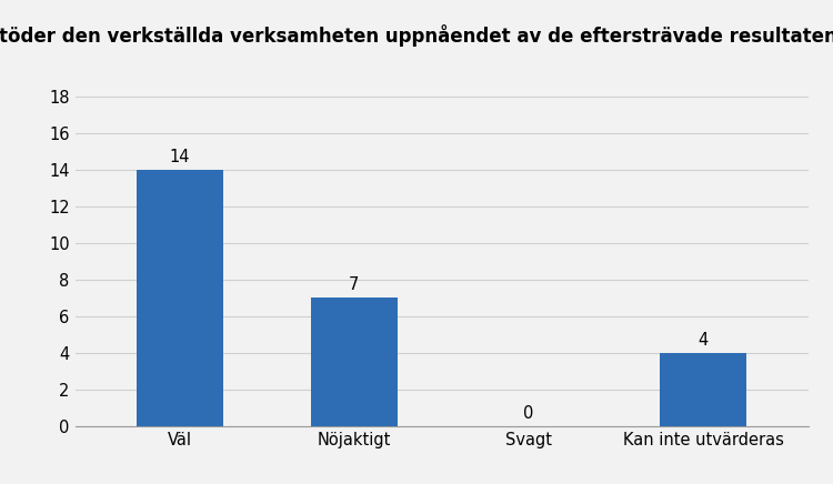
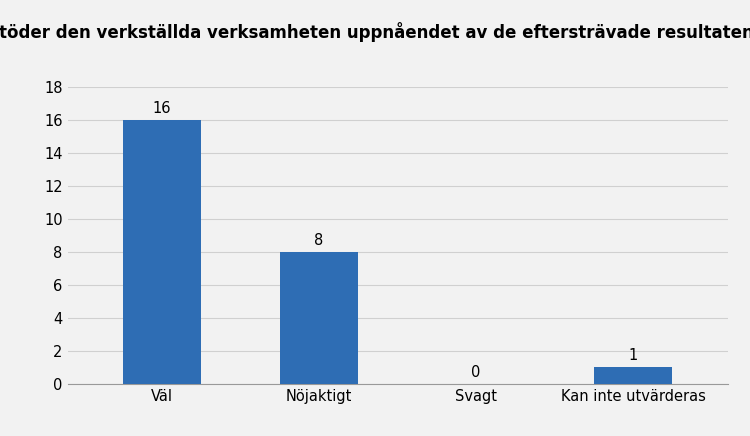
Väl: 14 -> 16
Nöjaktigt: 7 -> 8
Kan inte utvärderas: 4 -> 1
